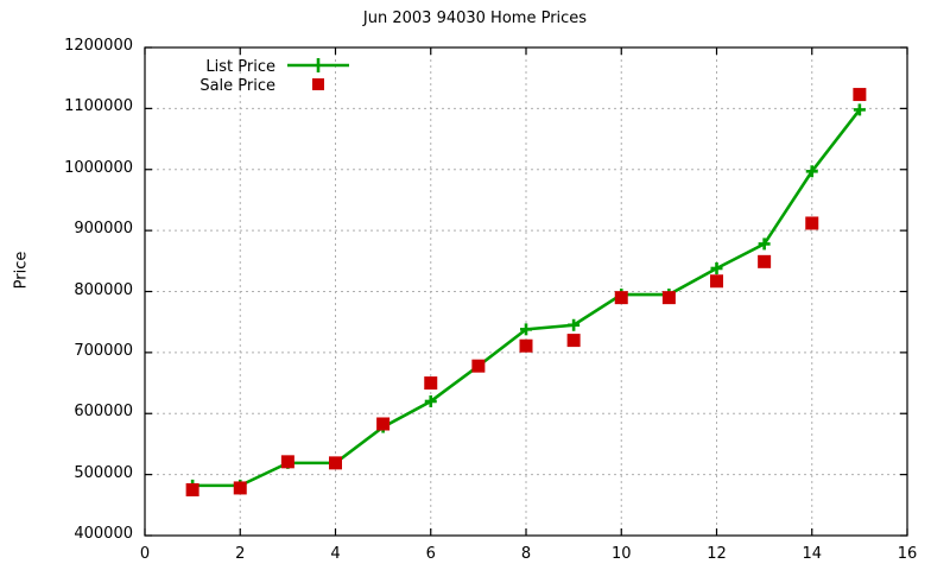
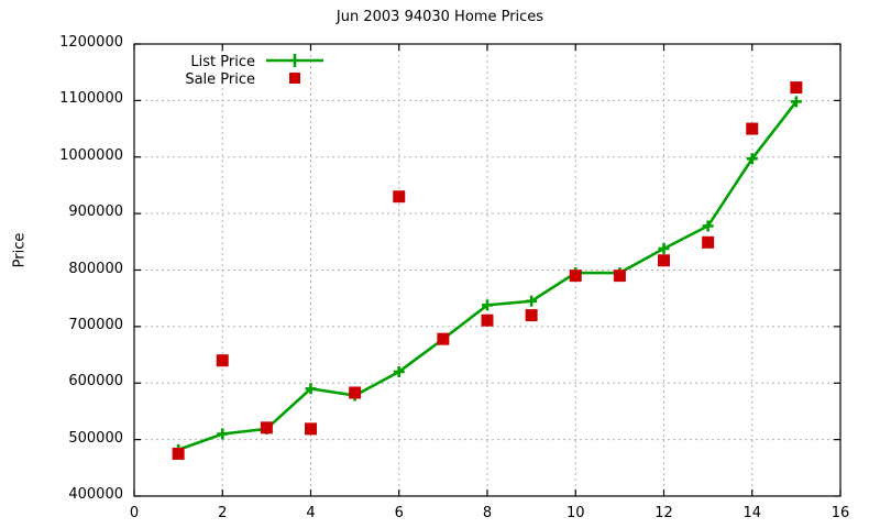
List Price/2: 480000 -> 510000
Sale Price/2: 480000 -> 640000
List Price/4: 520000 -> 590000
Sale Price/6: 650000 -> 930000
Sale Price/14: 910000 -> 1050000
